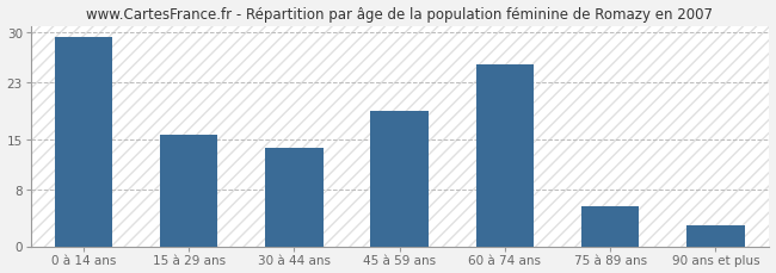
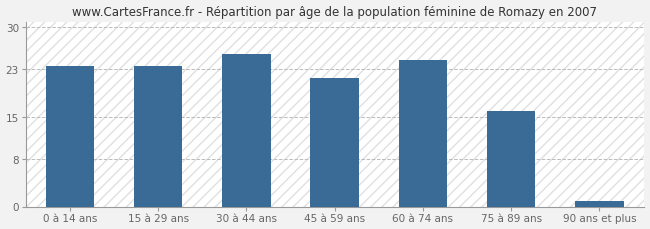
0 à 14 ans: 29.4 -> 23.5
15 à 29 ans: 15.6 -> 23.5
30 à 44 ans: 13.8 -> 25.5
45 à 59 ans: 19.0 -> 21.5
60 à 74 ans: 25.6 -> 24.5
75 à 89 ans: 5.6 -> 16.0
90 ans et plus: 3.0 -> 1.0
